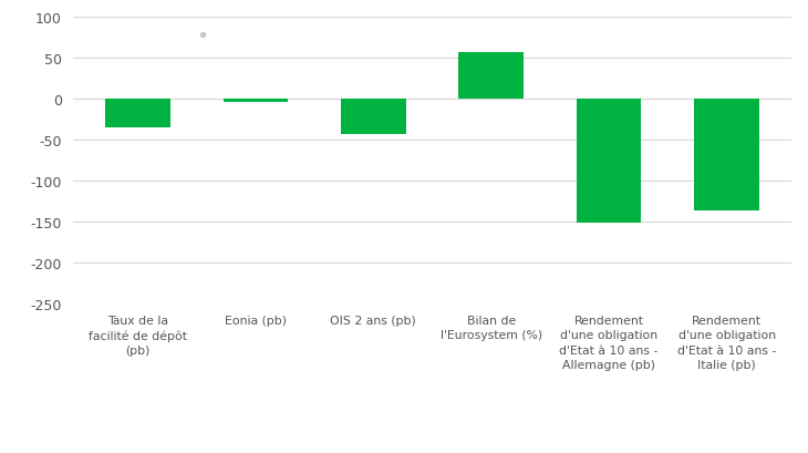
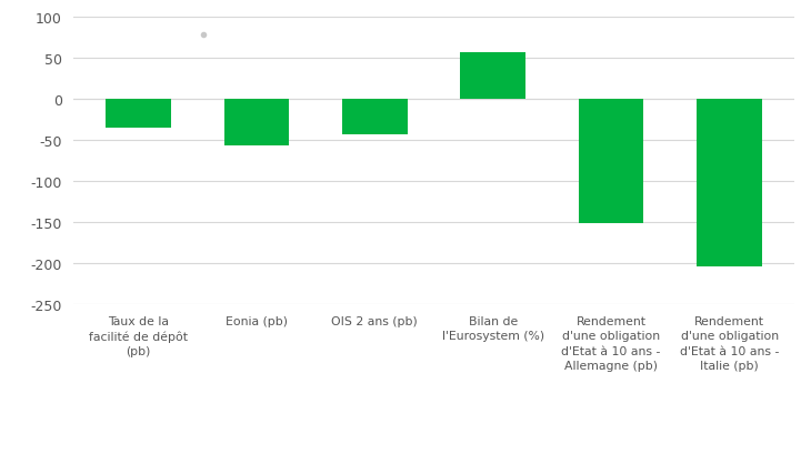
Eonia (pb): -4 -> -57
Rendement d'une obligation d'Etat à 10 ans - Italie (pb): -136 -> -205
